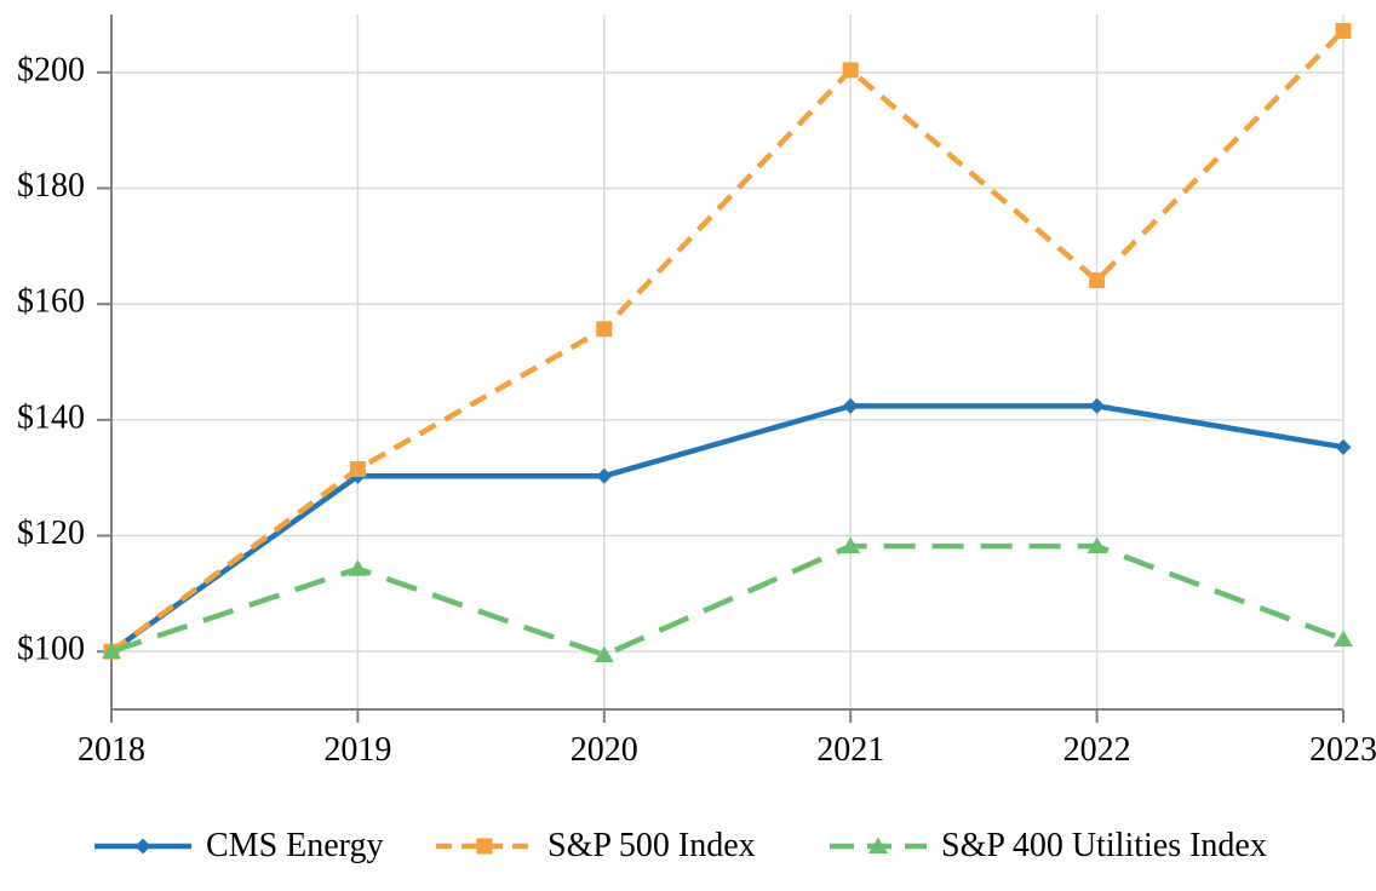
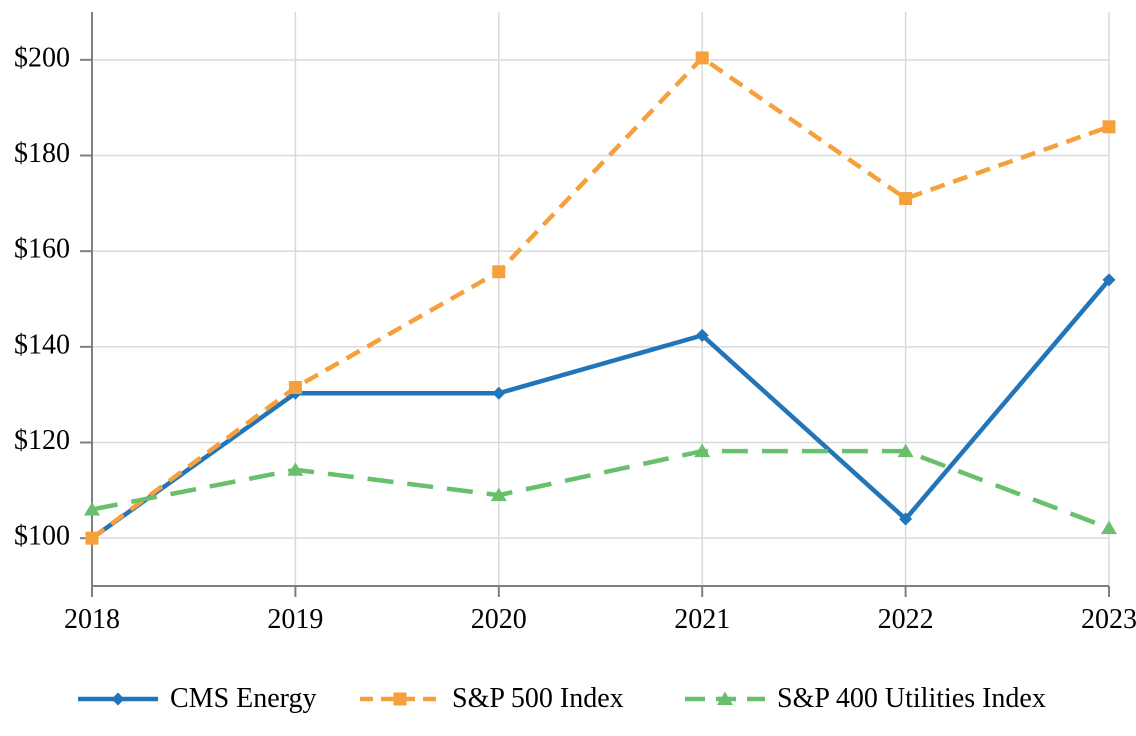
S&P 400 Utilities Index/2018: $100 -> $106
S&P 400 Utilities Index/2020: $99 -> $109
CMS Energy/2022: $142 -> $104
S&P 500 Index/2022: $164 -> $171
CMS Energy/2023: $135 -> $154
S&P 500 Index/2023: $207 -> $186
